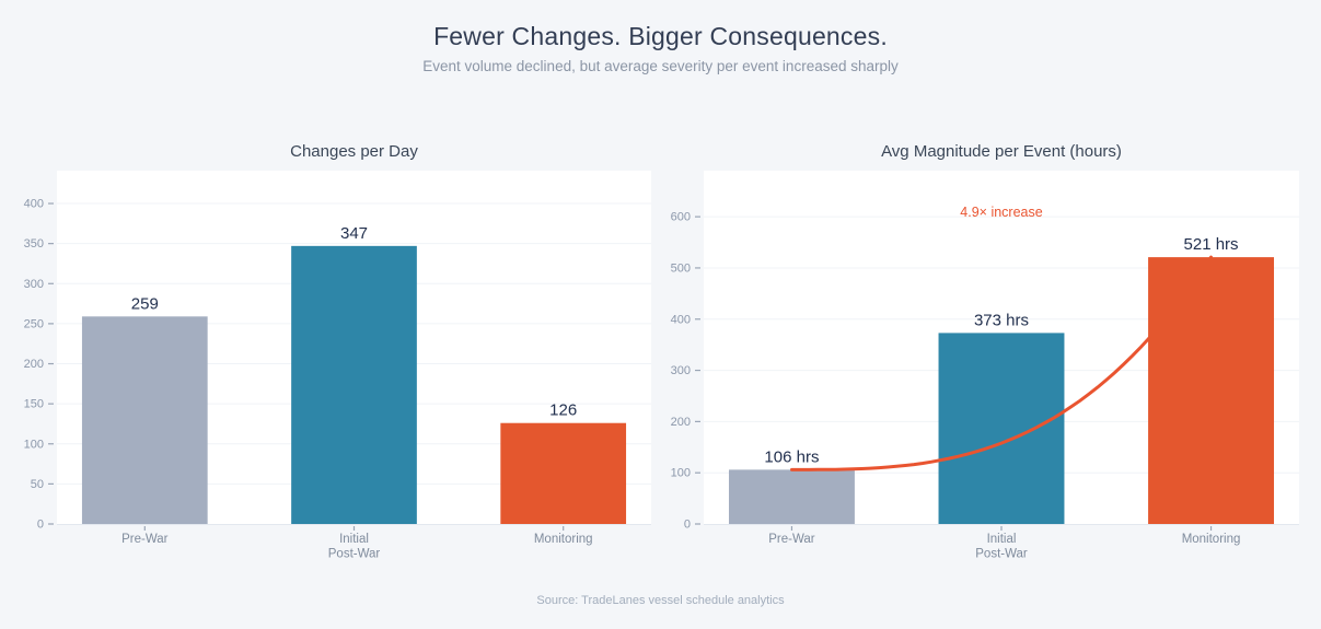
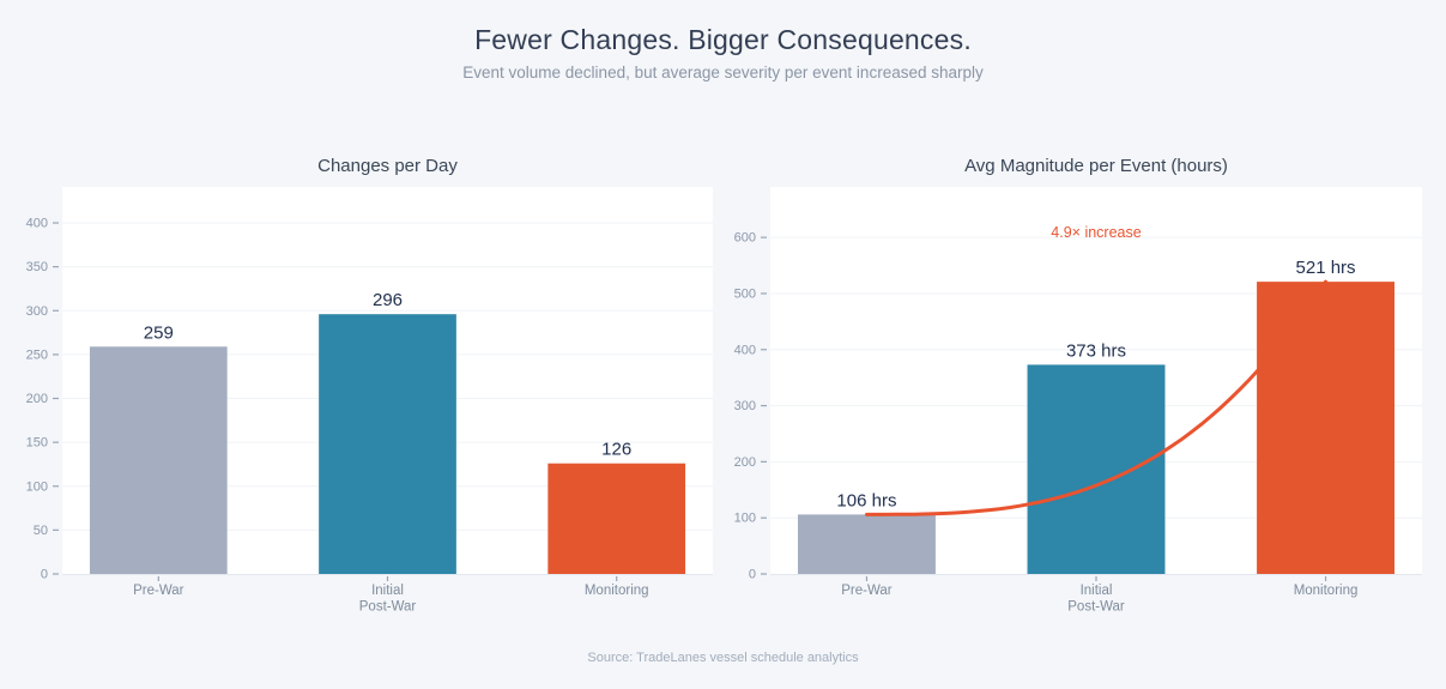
Changes per Day/Initial Post-War: 347 -> 296
